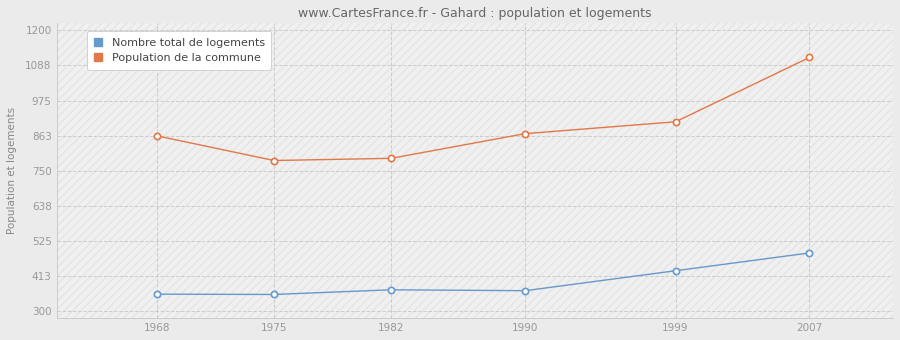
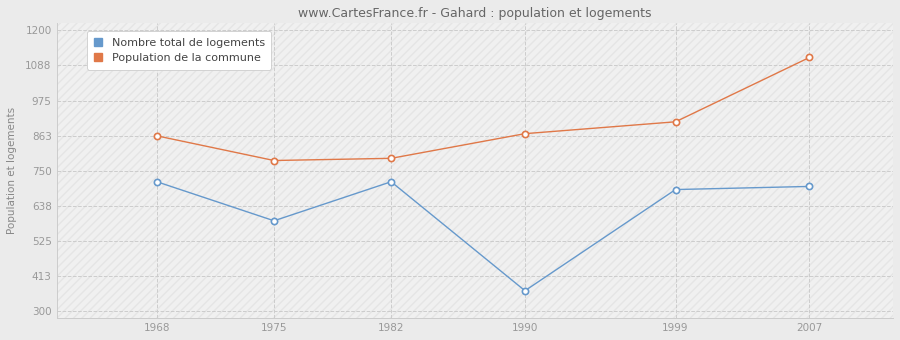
Nombre total de logements/1968: 355 -> 715
Nombre total de logements/1975: 354 -> 590
Nombre total de logements/1982: 369 -> 715
Nombre total de logements/1999: 430 -> 690
Nombre total de logements/2007: 487 -> 700
